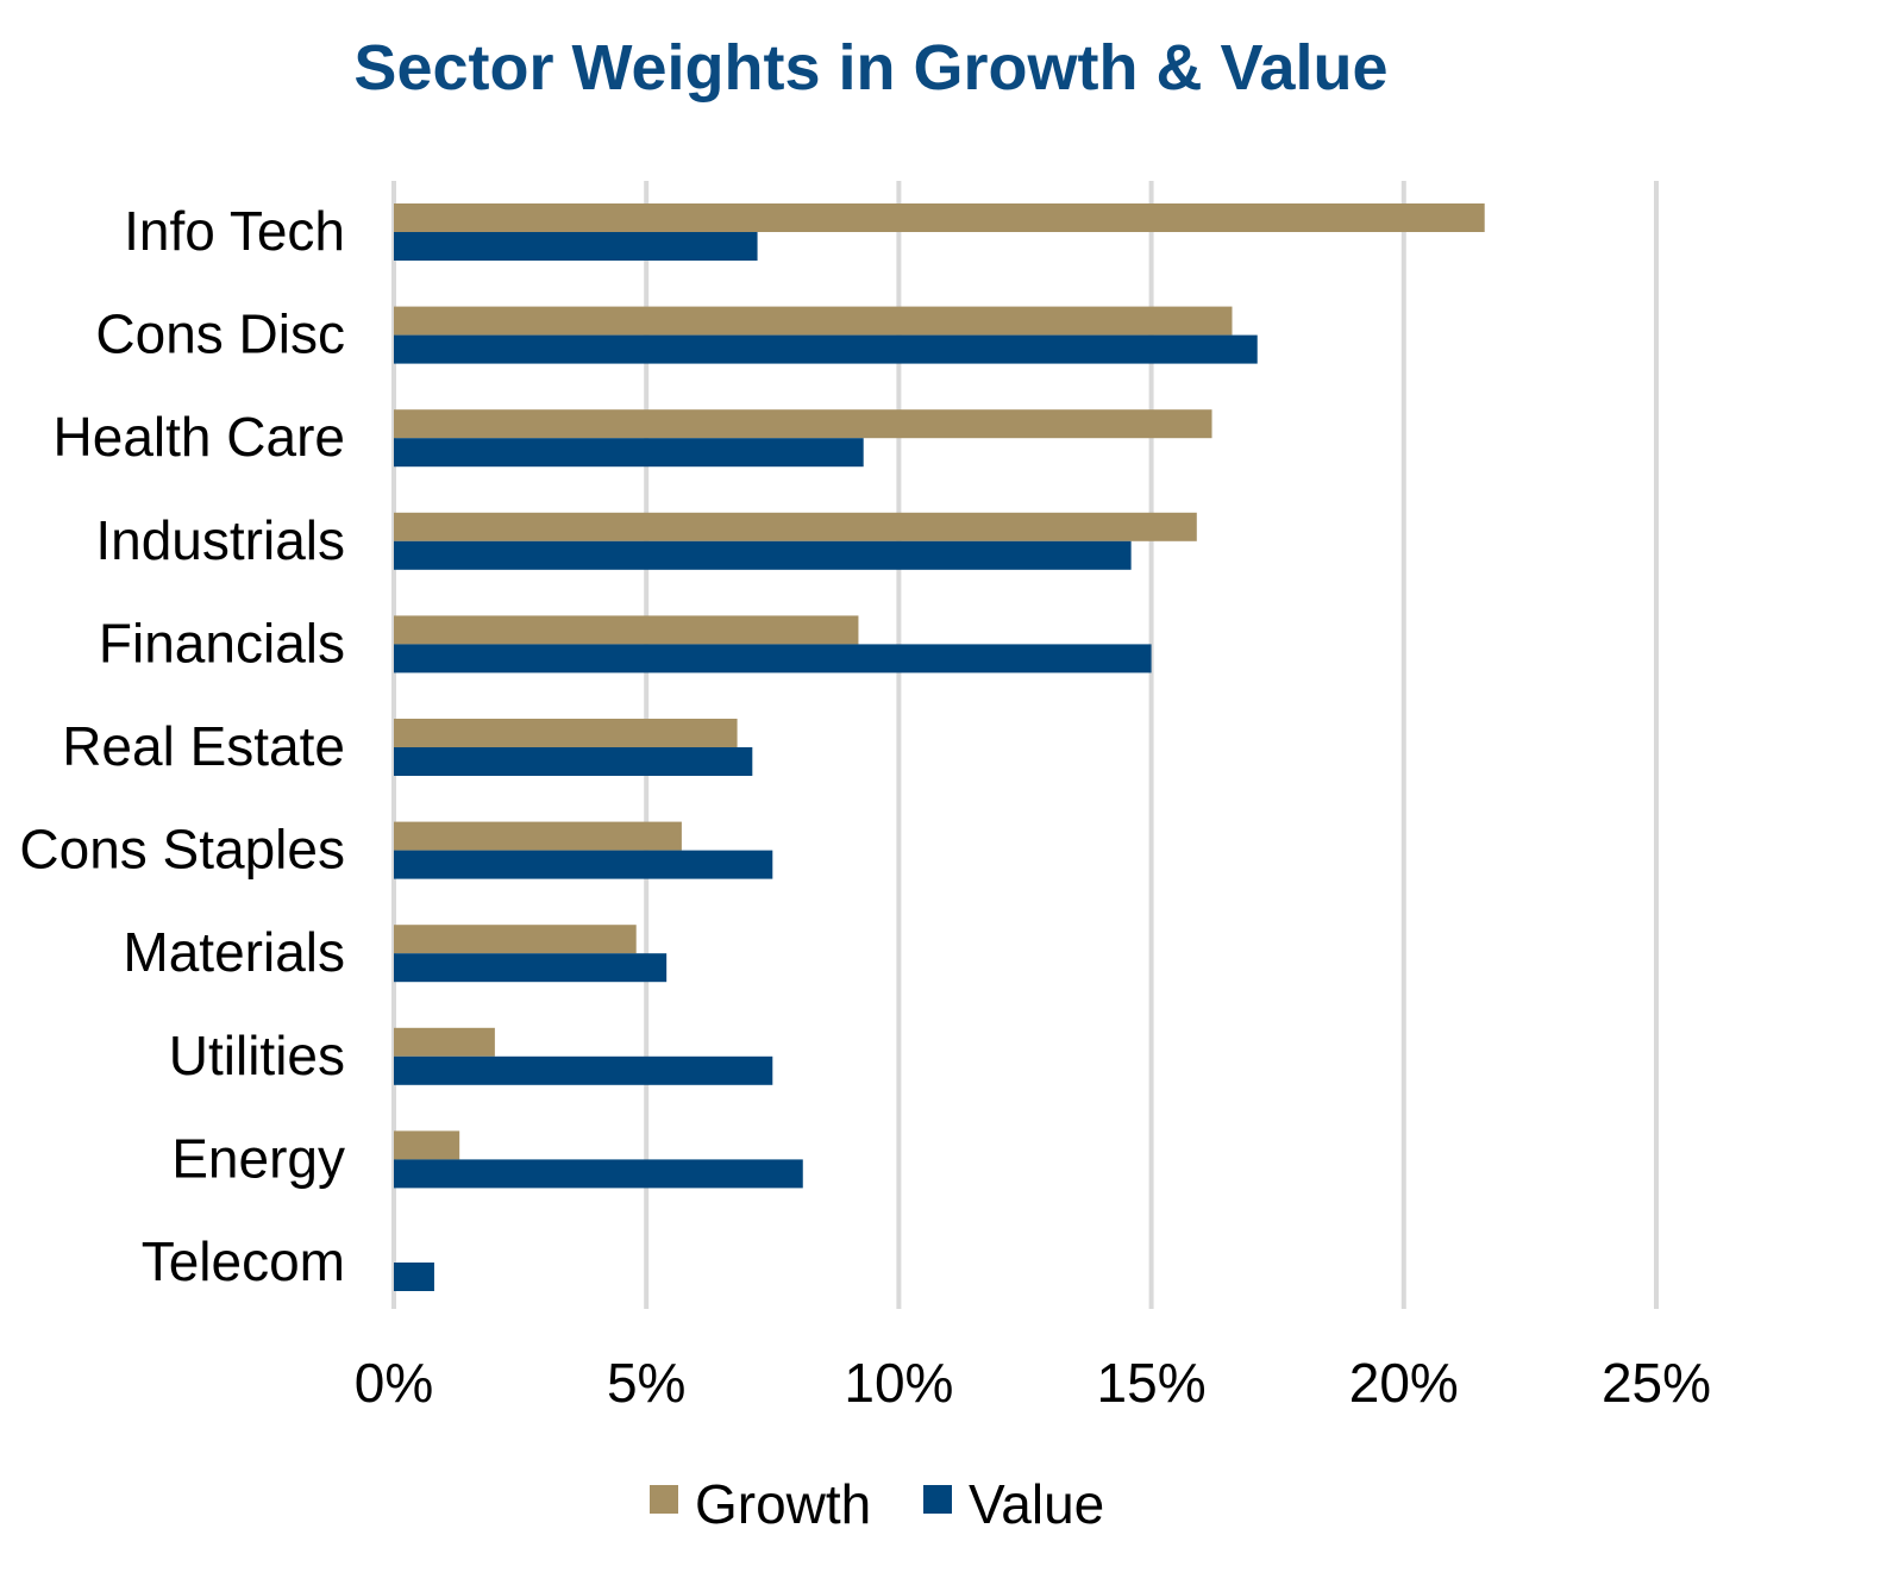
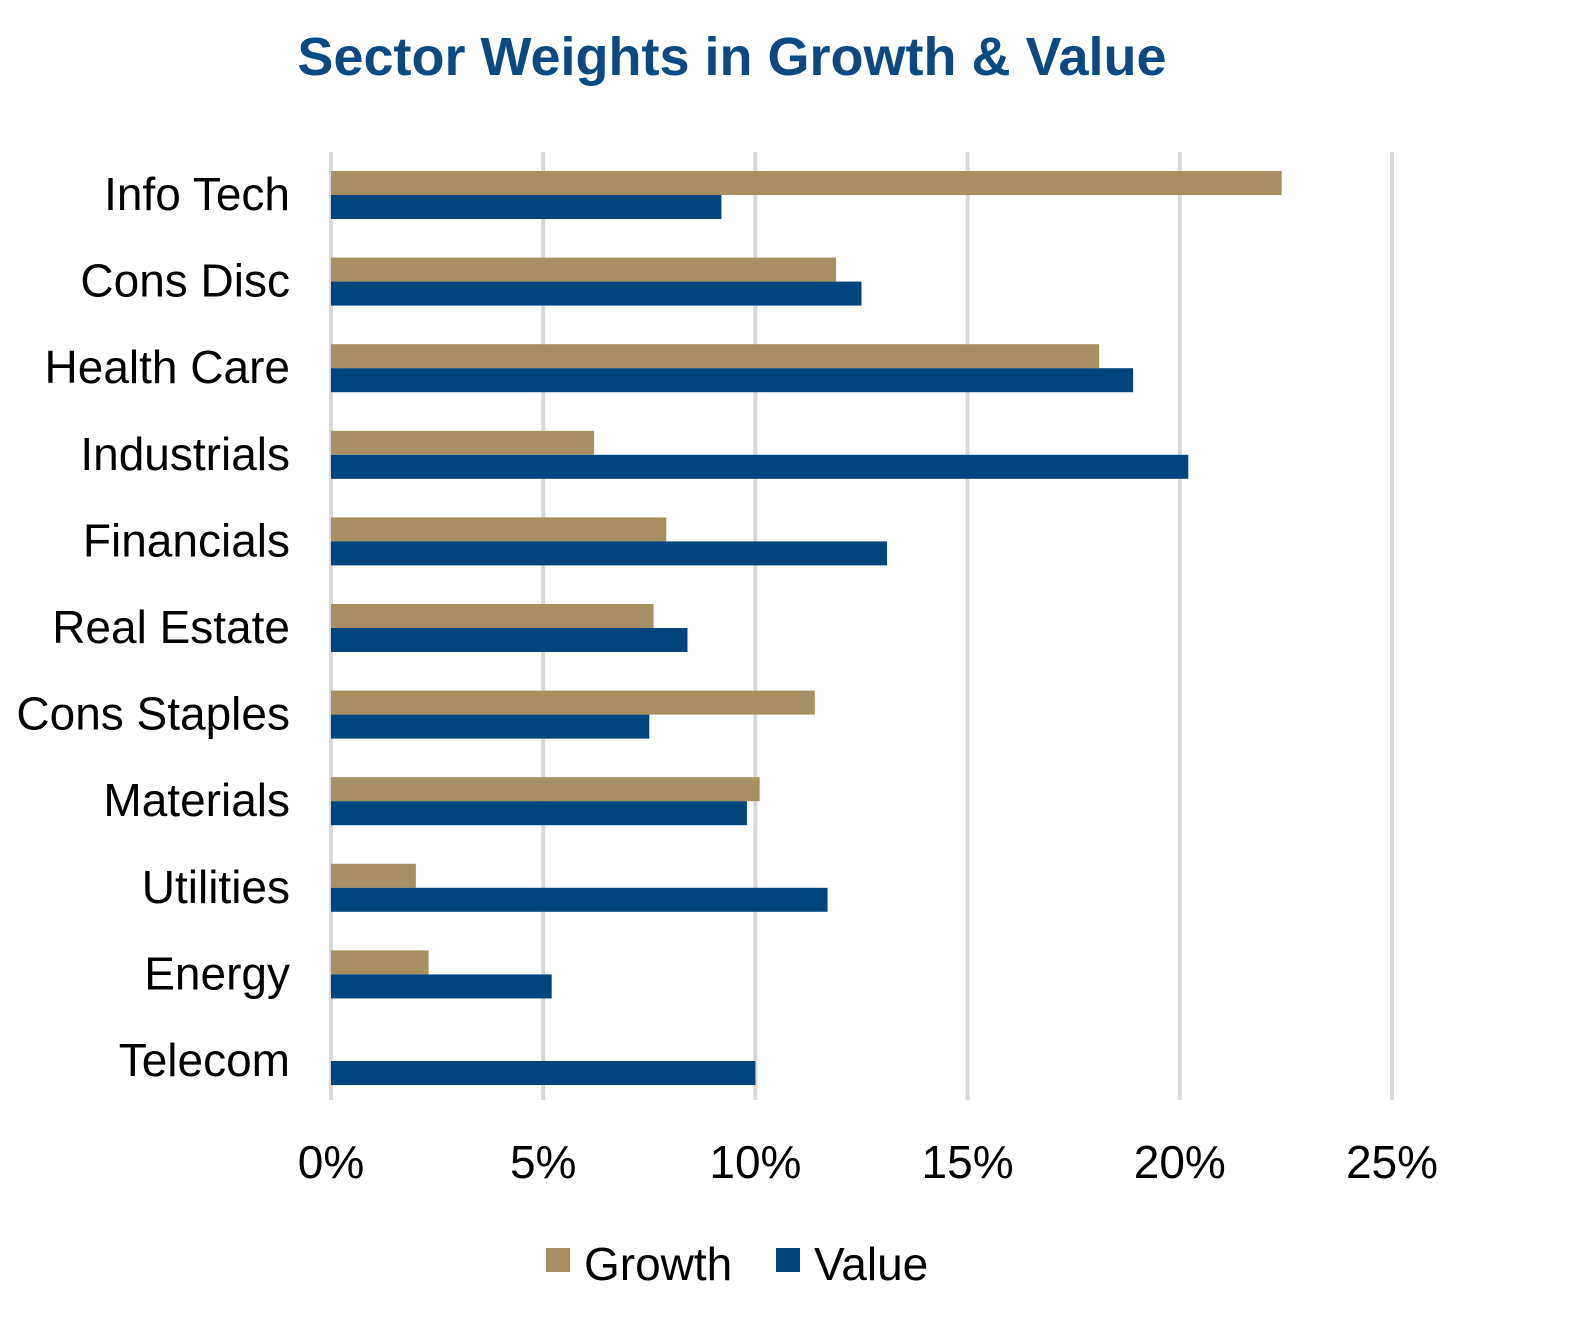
Growth/Info Tech: 21.6% -> 22.4%
Value/Info Tech: 7.2% -> 9.2%
Growth/Cons Disc: 16.6% -> 11.9%
Value/Cons Disc: 17.1% -> 12.5%
Growth/Health Care: 16.2% -> 18.1%
Value/Health Care: 9.3% -> 18.9%
Growth/Industrials: 15.9% -> 6.2%
Value/Industrials: 14.6% -> 20.2%
Growth/Financials: 9.2% -> 7.9%
Value/Financials: 15.0% -> 13.1%
Growth/Real Estate: 6.8% -> 7.6%
Value/Real Estate: 7.1% -> 8.4%
Growth/Cons Staples: 5.7% -> 11.4%
Growth/Materials: 4.8% -> 10.1%
Value/Materials: 5.4% -> 9.8%
Value/Utilities: 7.5% -> 11.7%
Growth/Energy: 1.3% -> 2.3%
Value/Energy: 8.1% -> 5.2%
Value/Telecom: 0.8% -> 10.0%
